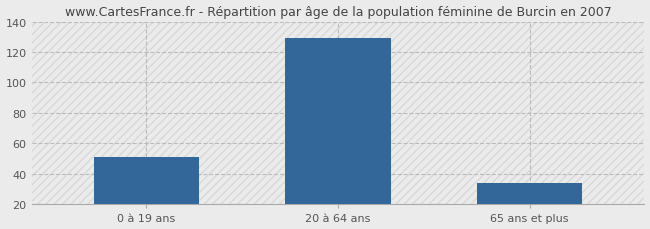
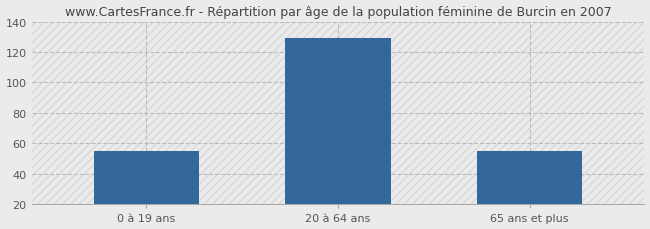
0 à 19 ans: 51 -> 55
65 ans et plus: 34 -> 55
